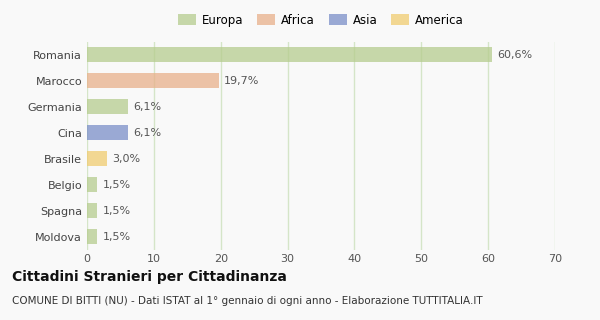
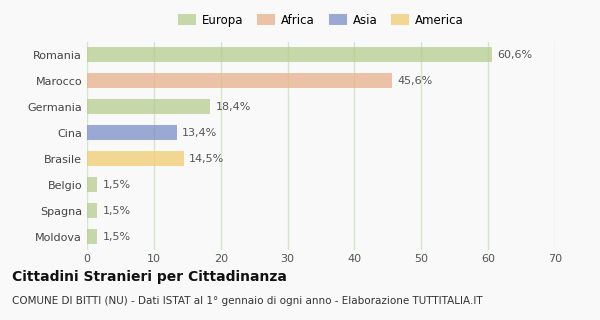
Marocco: 19,7% -> 45,6%
Germania: 6,1% -> 18,4%
Cina: 6,1% -> 13,4%
Brasile: 3,0% -> 14,5%
